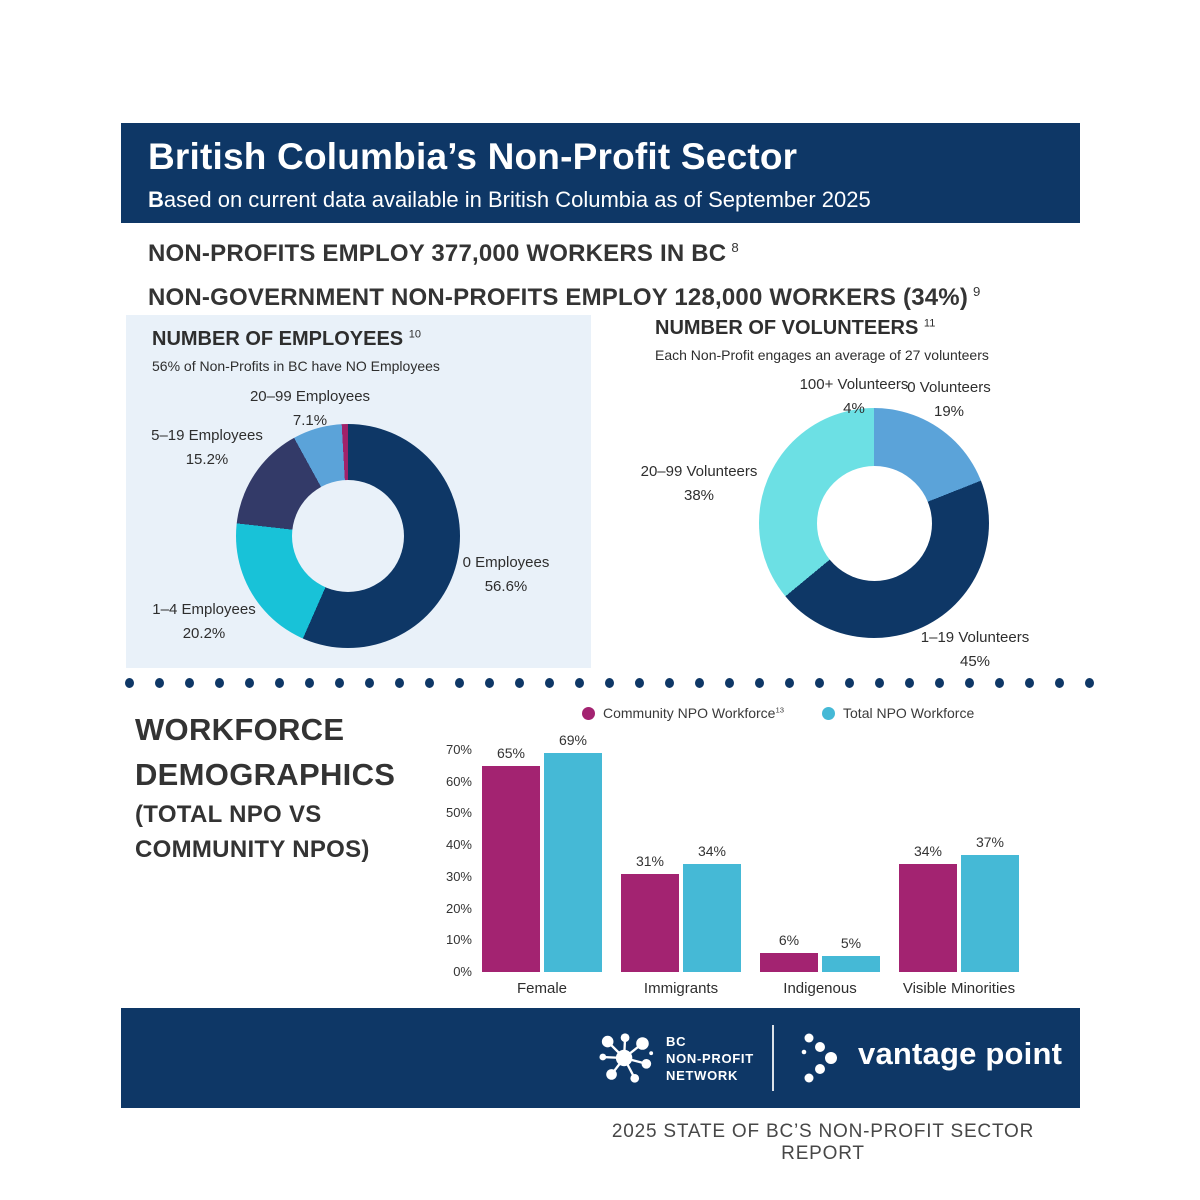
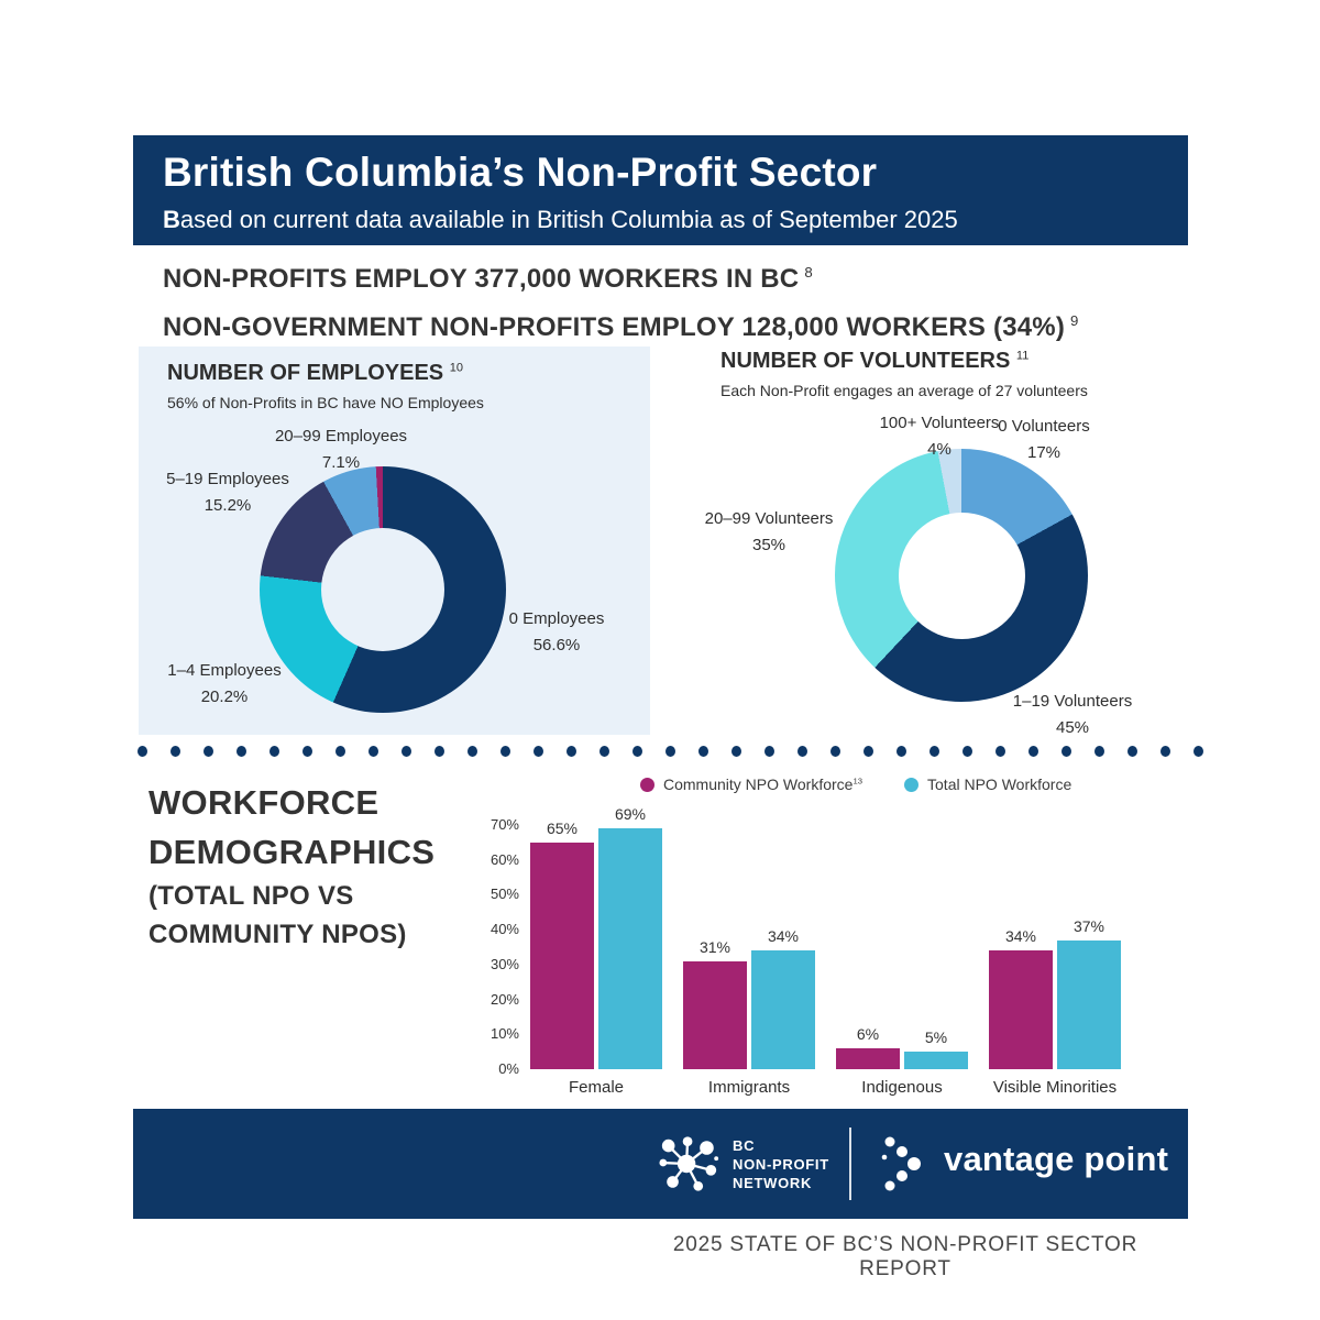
NUMBER OF VOLUNTEERS/0 Volunteers: 19% -> 17%
NUMBER OF VOLUNTEERS/20–99 Volunteers: 38% -> 35%
